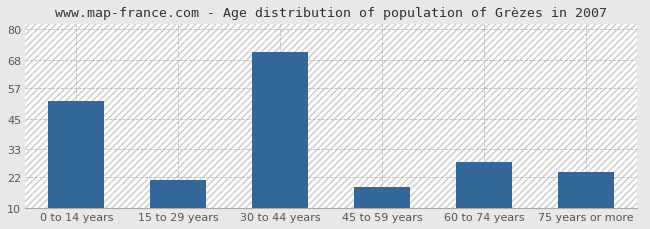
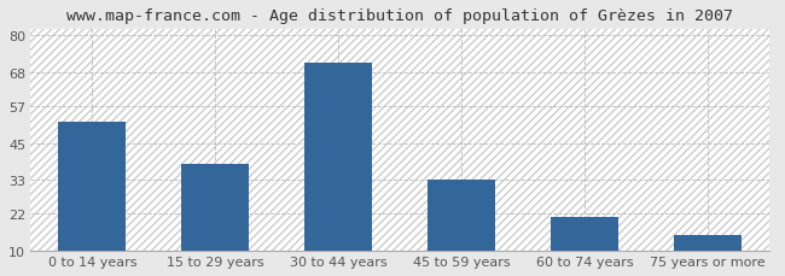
15 to 29 years: 21 -> 38
45 to 59 years: 18 -> 33
60 to 74 years: 28 -> 21
75 years or more: 24 -> 15
